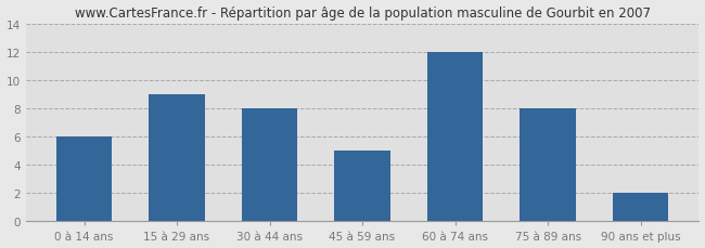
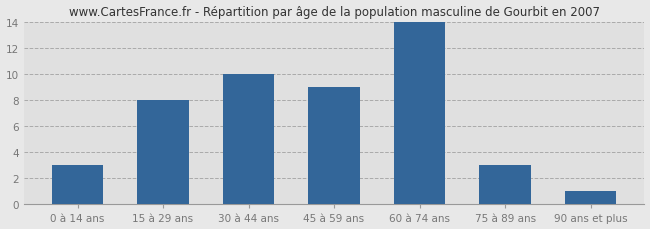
0 à 14 ans: 6 -> 3
15 à 29 ans: 9 -> 8
30 à 44 ans: 8 -> 10
45 à 59 ans: 5 -> 9
60 à 74 ans: 12 -> 14
75 à 89 ans: 8 -> 3
90 ans et plus: 2 -> 1
